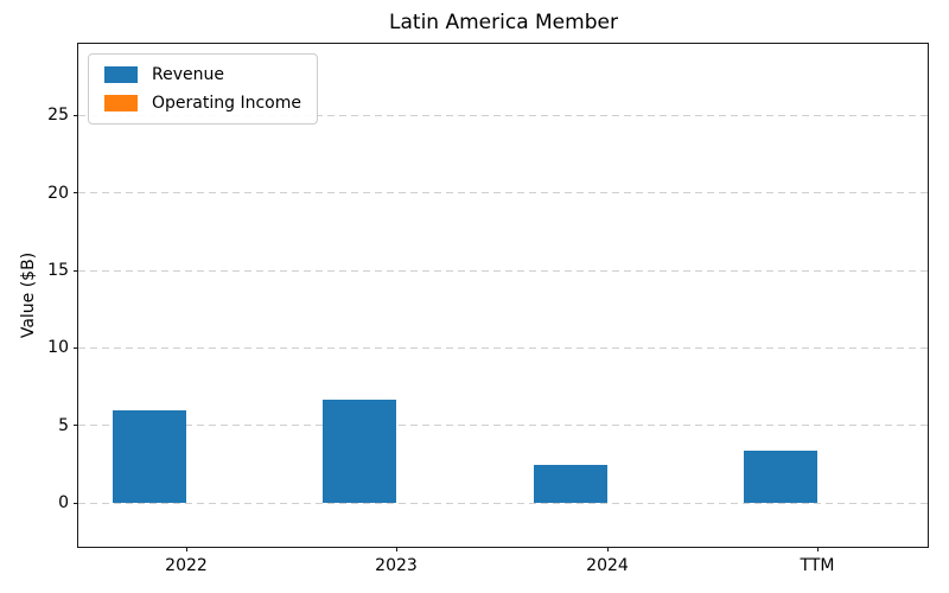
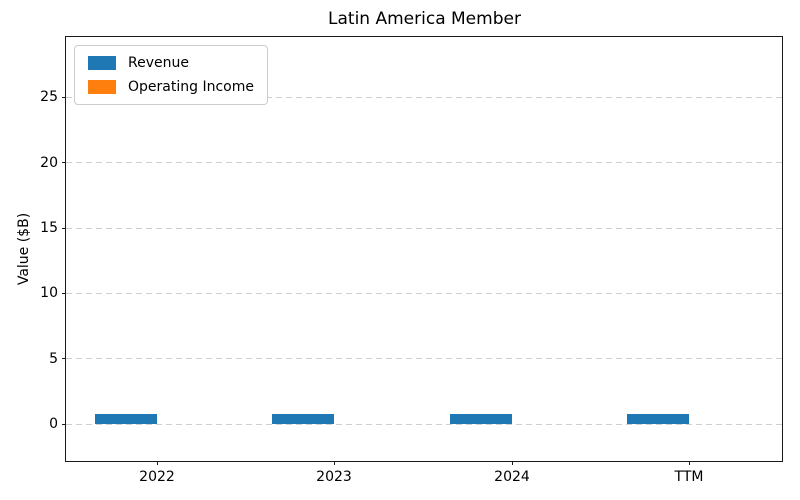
Revenue/2022: 6.0 -> 0.8
Revenue/2023: 6.7 -> 0.8
Revenue/2024: 2.5 -> 0.8
Revenue/TTM: 3.4 -> 0.8
